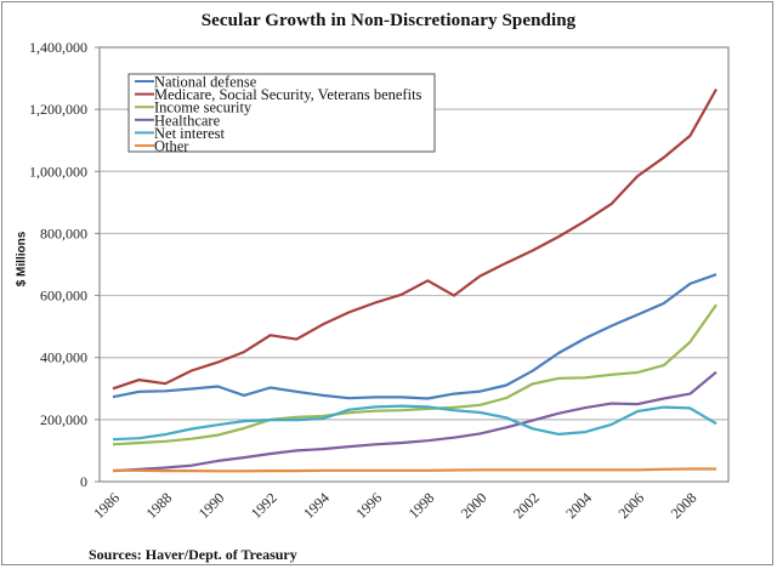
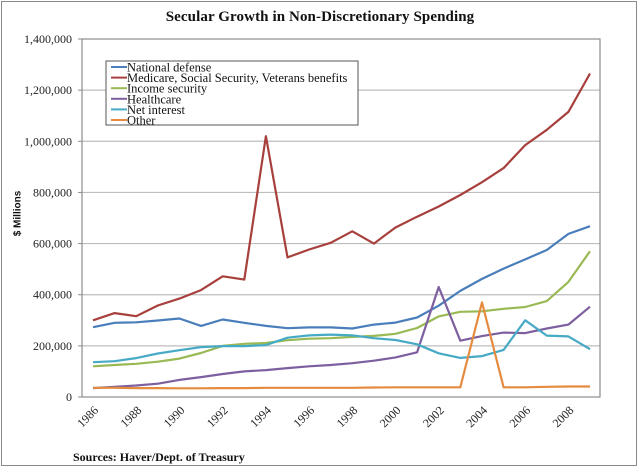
Medicare, Social Security, Veterans benefits/1994: 510000 -> 1020000
Healthcare/2002: 200000 -> 430000
Other/2004: 40000 -> 370000
Net interest/2006: 230000 -> 300000
